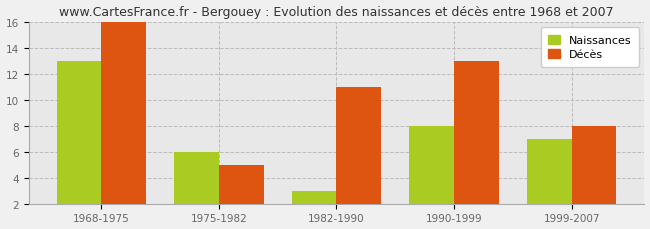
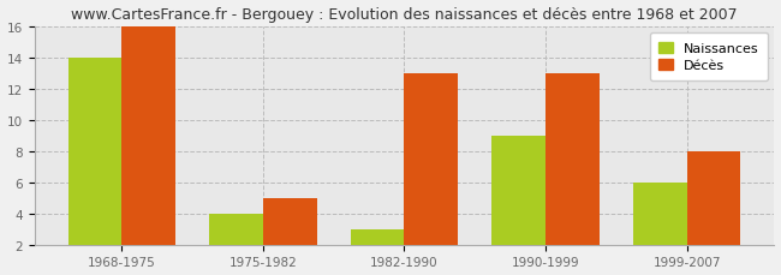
Naissances/1968-1975: 13 -> 14
Naissances/1975-1982: 6 -> 4
Décès/1982-1990: 11 -> 13
Naissances/1990-1999: 8 -> 9
Naissances/1999-2007: 7 -> 6
